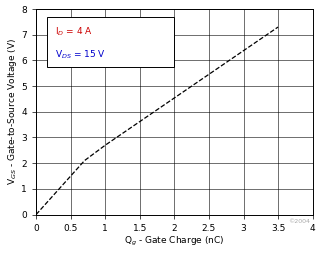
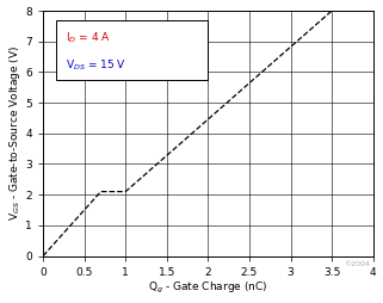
1: 2.7 -> 2.1
3.5: 7.3 -> 8.0
